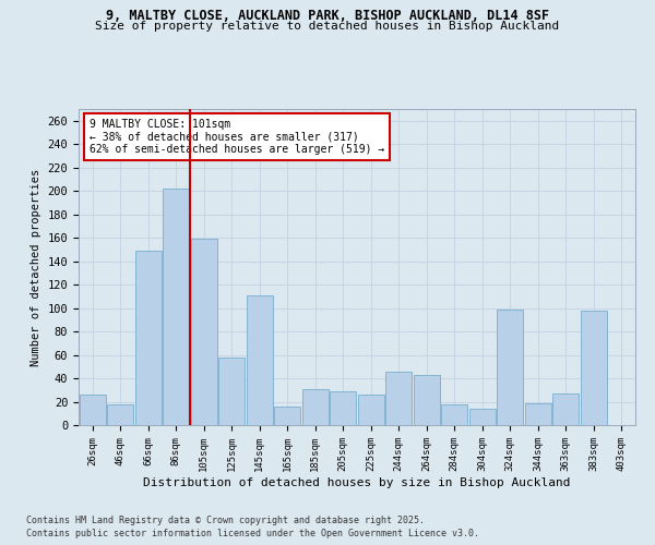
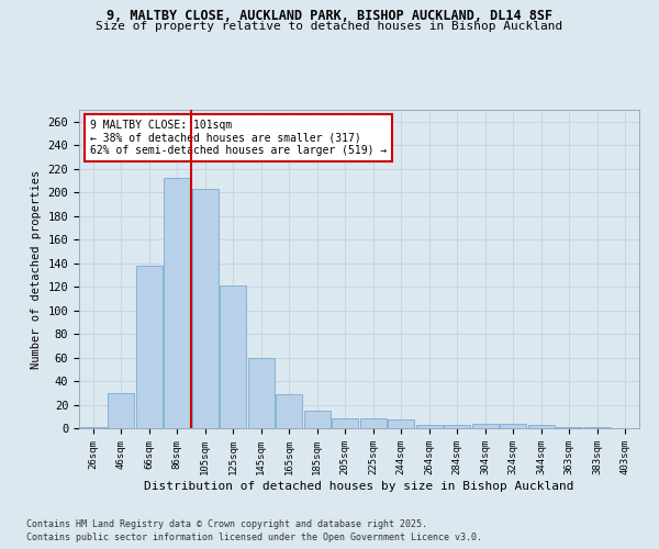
26sqm: 26 -> 1
46sqm: 18 -> 30
66sqm: 149 -> 138
86sqm: 202 -> 212
105sqm: 159 -> 203
125sqm: 58 -> 121
145sqm: 111 -> 60
165sqm: 16 -> 29
185sqm: 31 -> 15
205sqm: 29 -> 8
225sqm: 26 -> 8
244sqm: 46 -> 7
264sqm: 43 -> 3
284sqm: 18 -> 3
304sqm: 14 -> 4
324sqm: 99 -> 4
344sqm: 19 -> 3
363sqm: 27 -> 1
383sqm: 98 -> 1
